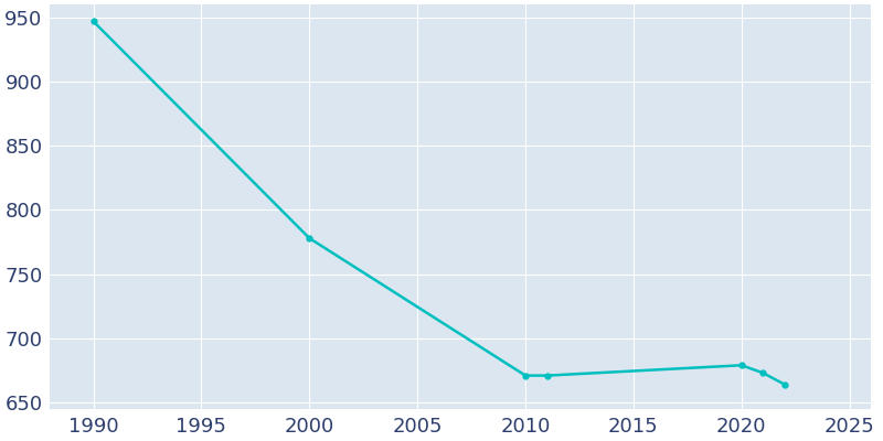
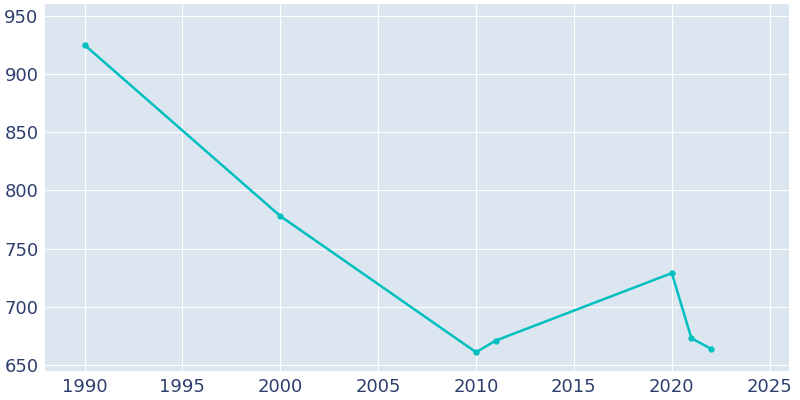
1990: 947 -> 925
2010: 671 -> 661
2020: 679 -> 729
